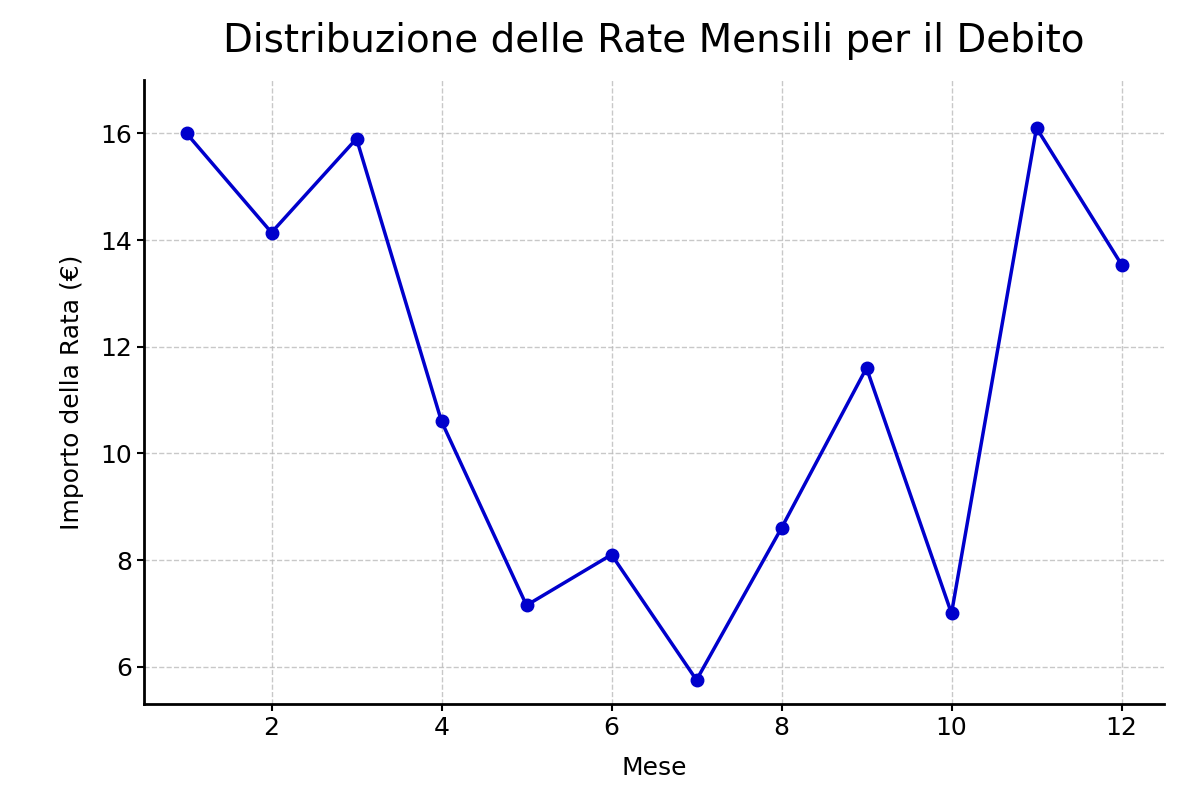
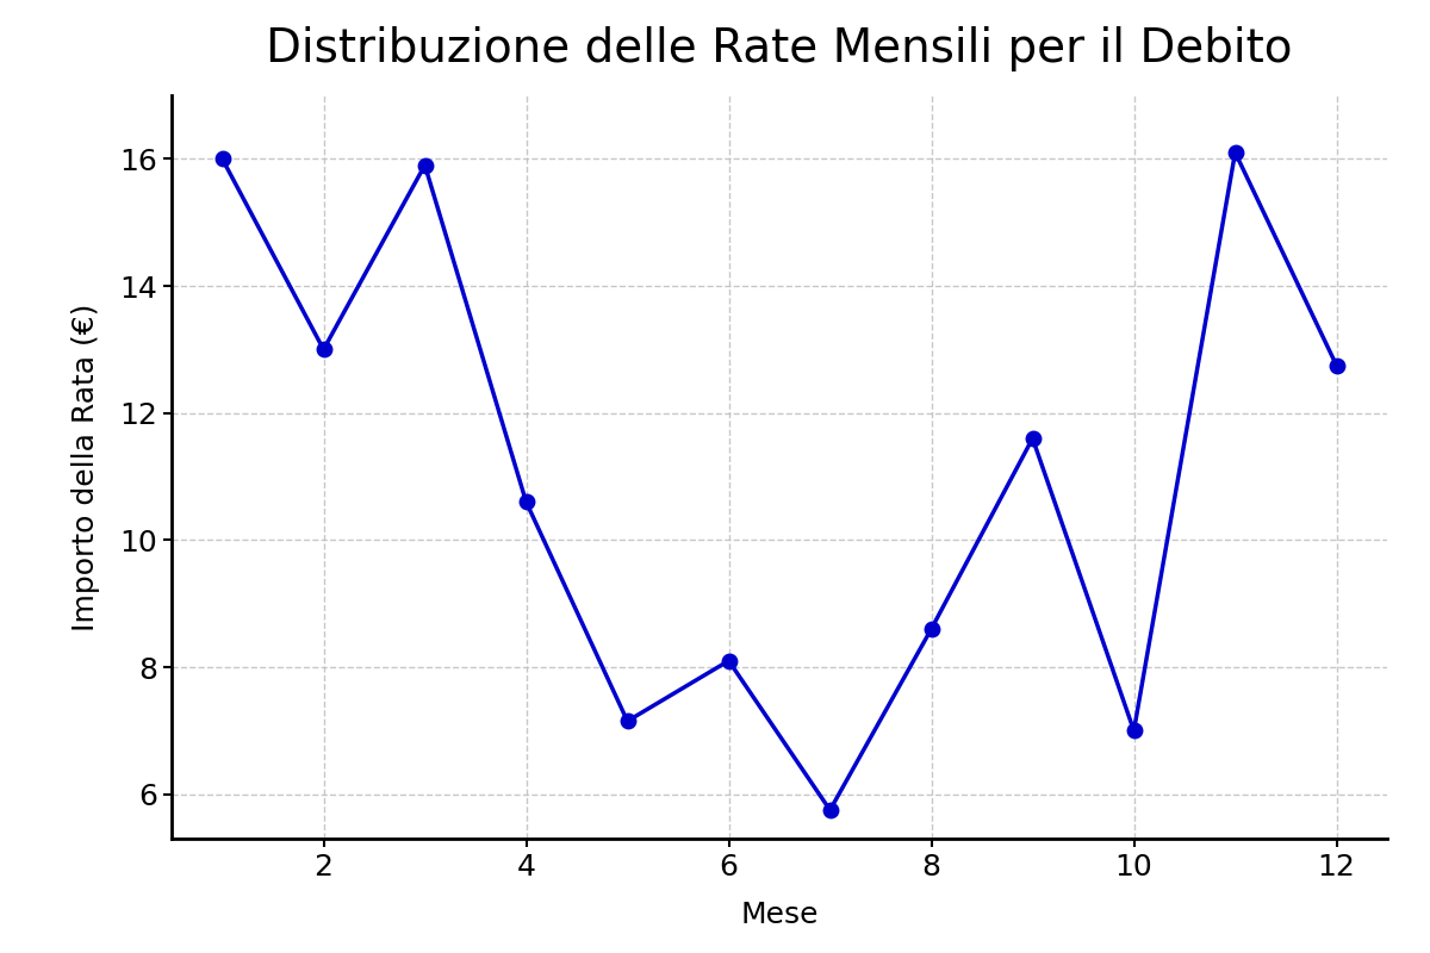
2: 14.14 -> 13.00
12: 13.54 -> 12.75
